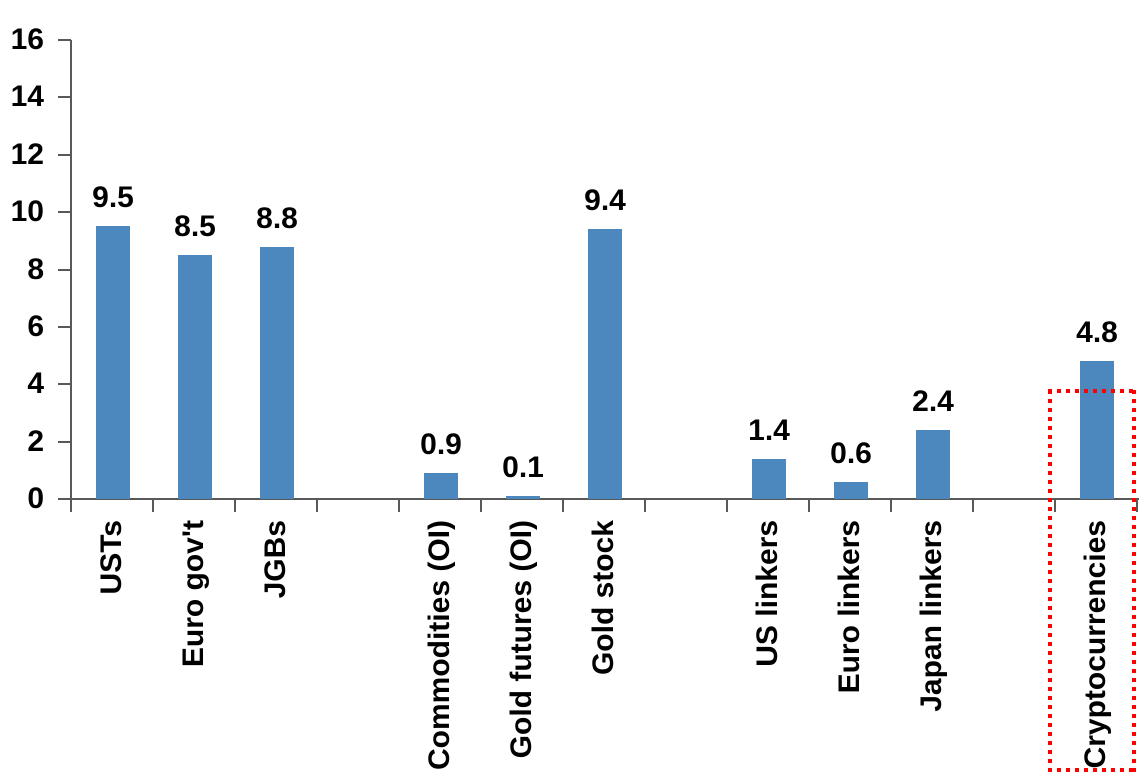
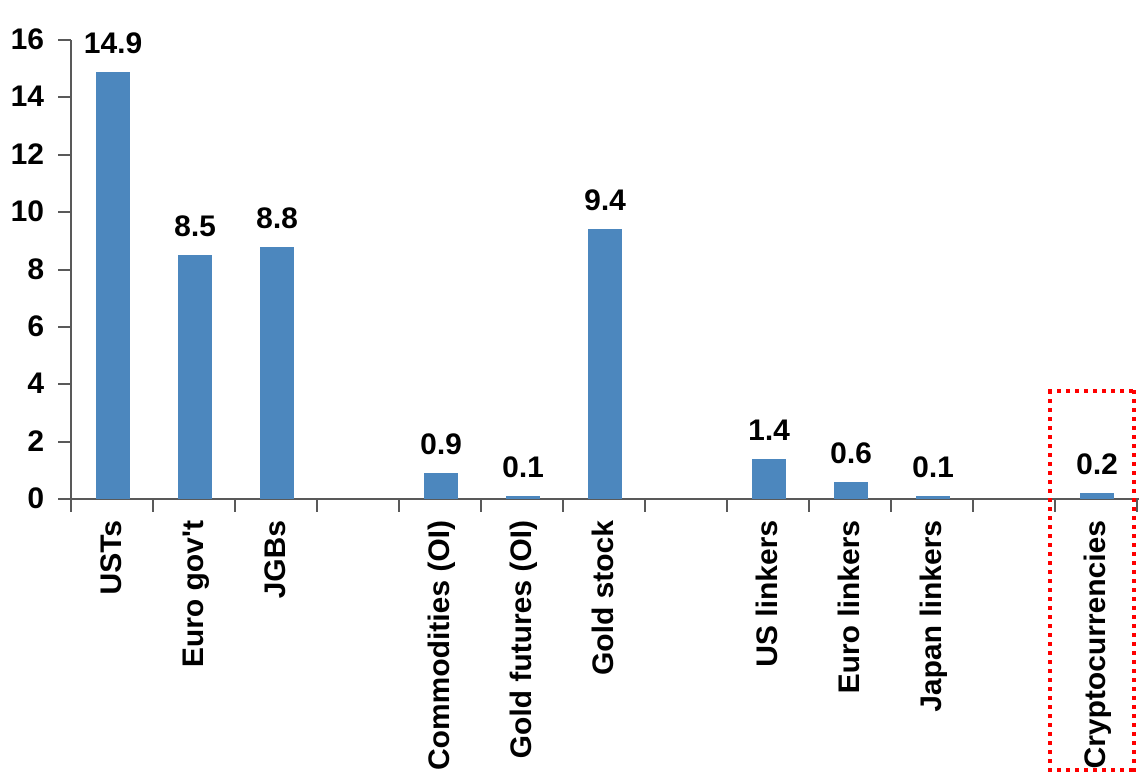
USTs: 9.5 -> 14.9
Japan linkers: 2.4 -> 0.1
Cryptocurrencies: 4.8 -> 0.2
